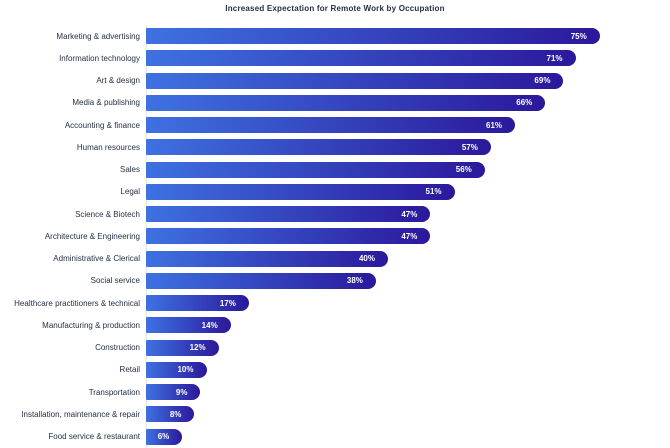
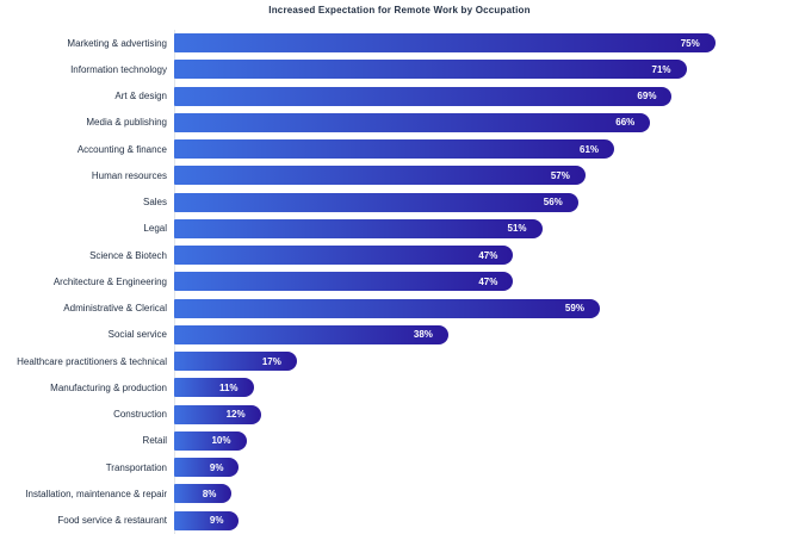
Administrative & Clerical: 40% -> 59%
Manufacturing & production: 14% -> 11%
Food service & restaurant: 6% -> 9%
